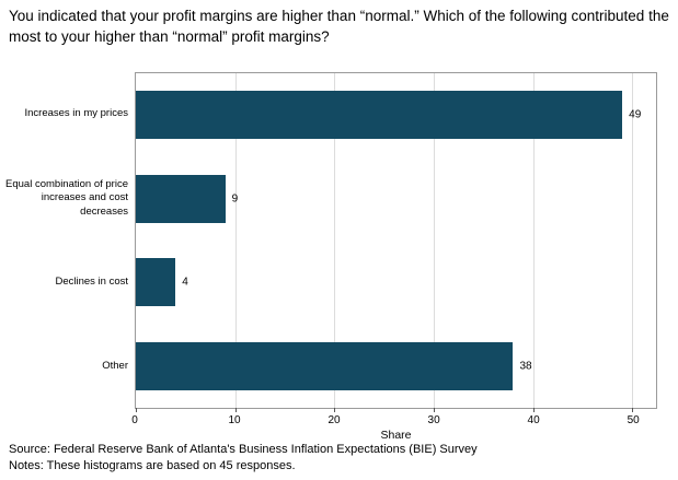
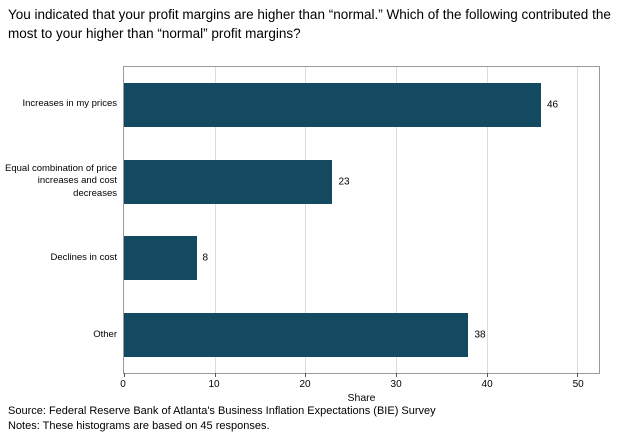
Increases in my prices: 49 -> 46
Equal combination of price increases and cost decreases: 9 -> 23
Declines in cost: 4 -> 8
